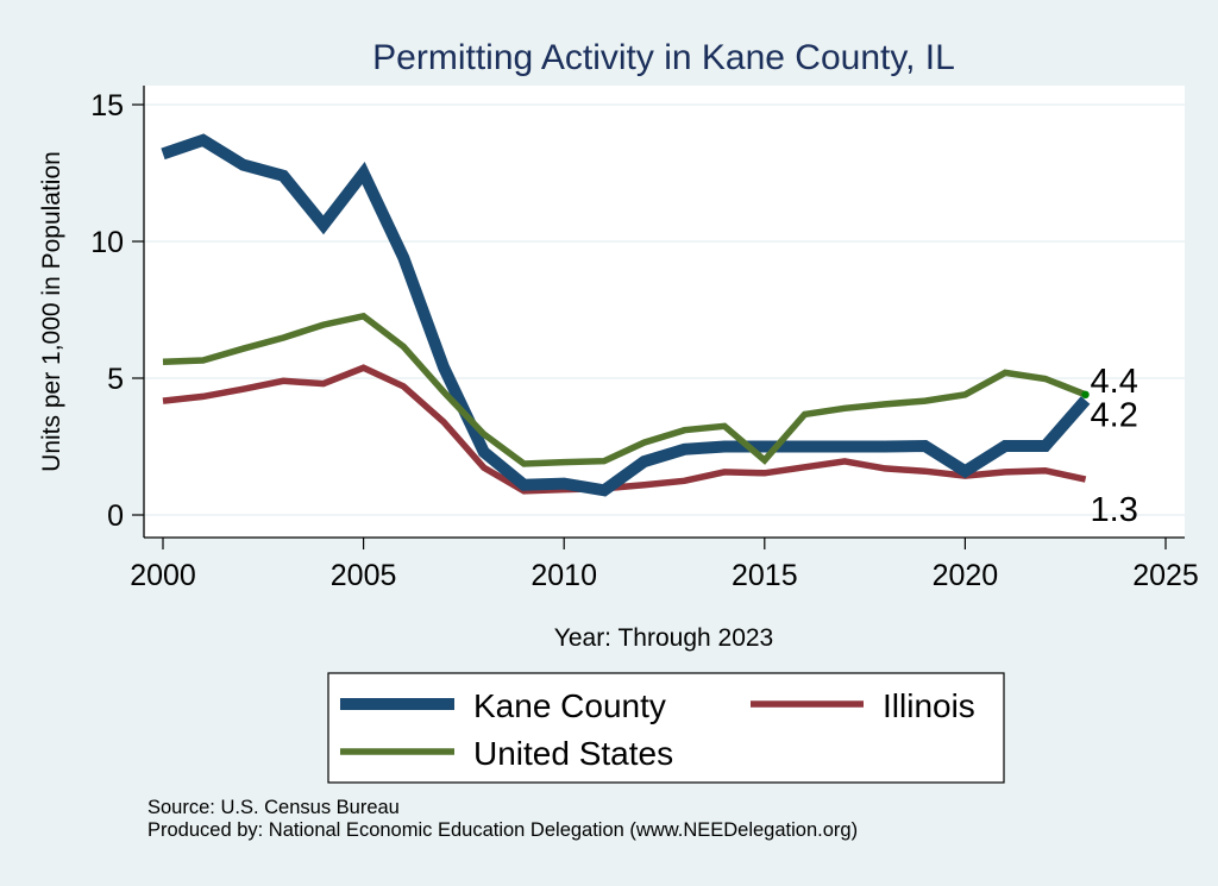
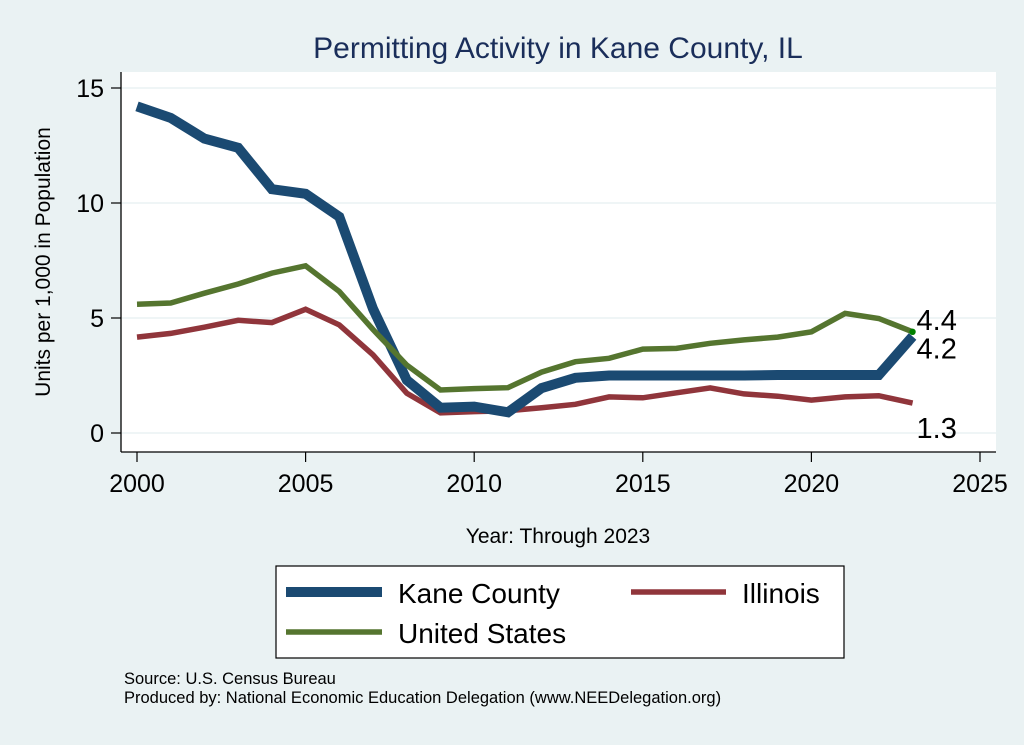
Kane County/2000: 13.2 -> 14.2
Kane County/2005: 12.5 -> 10.4
United States/2015: 2.0 -> 3.6
Kane County/2020: 1.6 -> 2.5
